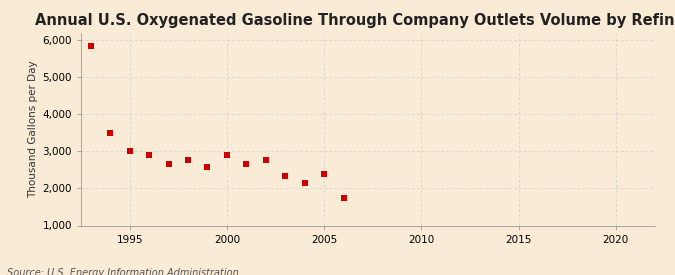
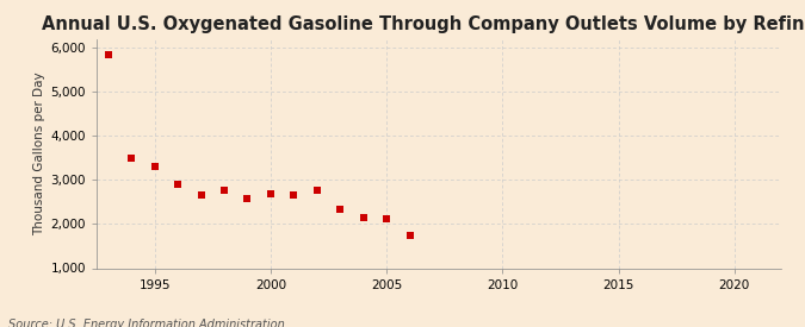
1995: 3,000 -> 3,320
2000: 2,900 -> 2,700
2005: 2,400 -> 2,130
